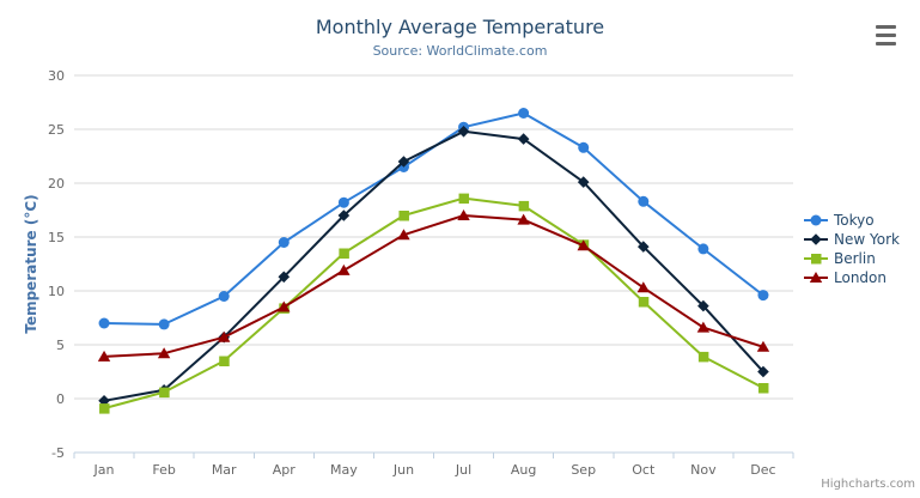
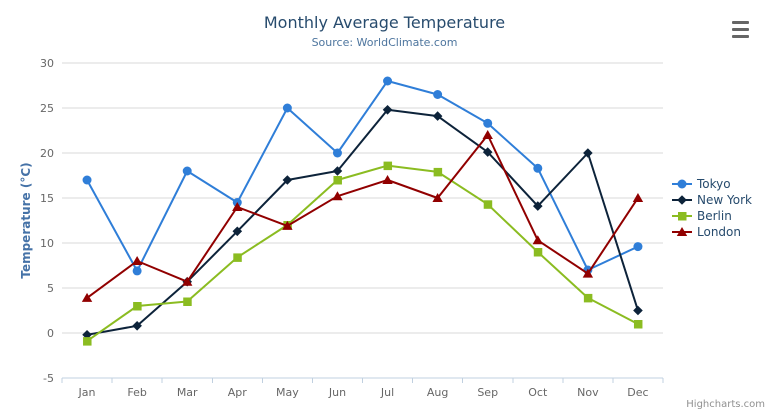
Tokyo/Jan: 7 -> 17
Berlin/Feb: 1 -> 3
London/Feb: 4 -> 8
Tokyo/Mar: 10 -> 18
London/Apr: 8 -> 14
Tokyo/May: 18 -> 25
Berlin/May: 14 -> 12
Tokyo/Jun: 22 -> 20
New York/Jun: 22 -> 18
Tokyo/Jul: 25 -> 28
London/Aug: 17 -> 15
London/Sep: 14 -> 22
Tokyo/Nov: 14 -> 7
New York/Nov: 9 -> 20
London/Dec: 5 -> 15
